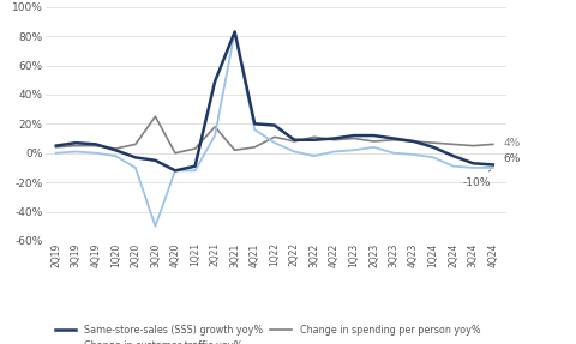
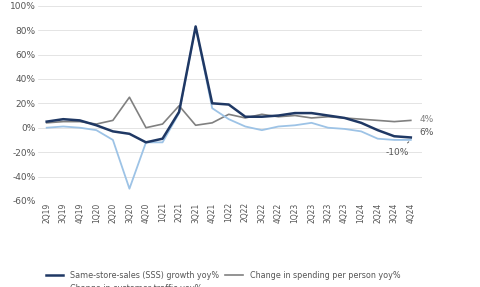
Same-store-sales (SSS) growth yoy%/2Q21: 49% -> 13%
